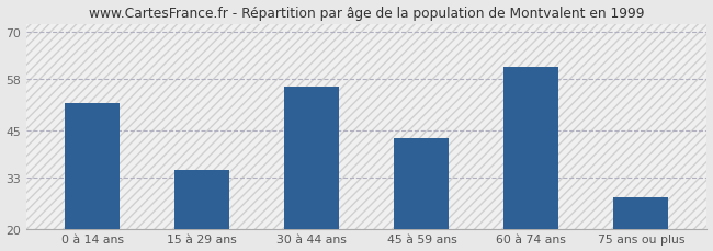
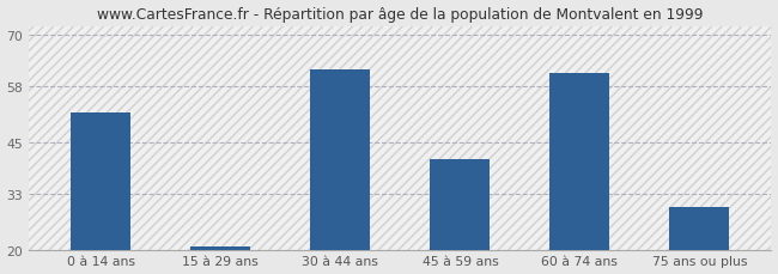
15 à 29 ans: 35 -> 21
30 à 44 ans: 56 -> 62
45 à 59 ans: 43 -> 41
75 ans ou plus: 28 -> 30
